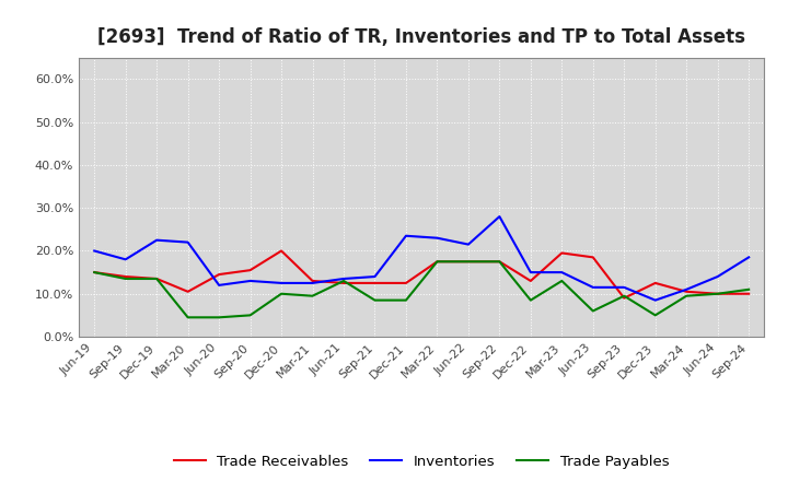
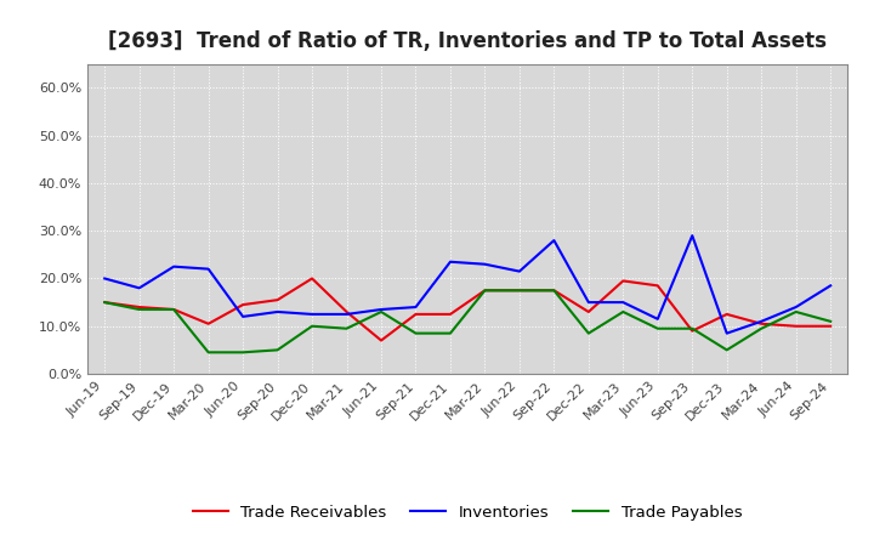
Trade Receivables/Jun-21: 12.5% -> 7.0%
Trade Payables/Jun-23: 6.0% -> 9.5%
Inventories/Sep-23: 11.5% -> 29.0%
Trade Payables/Jun-24: 10.0% -> 13.0%
